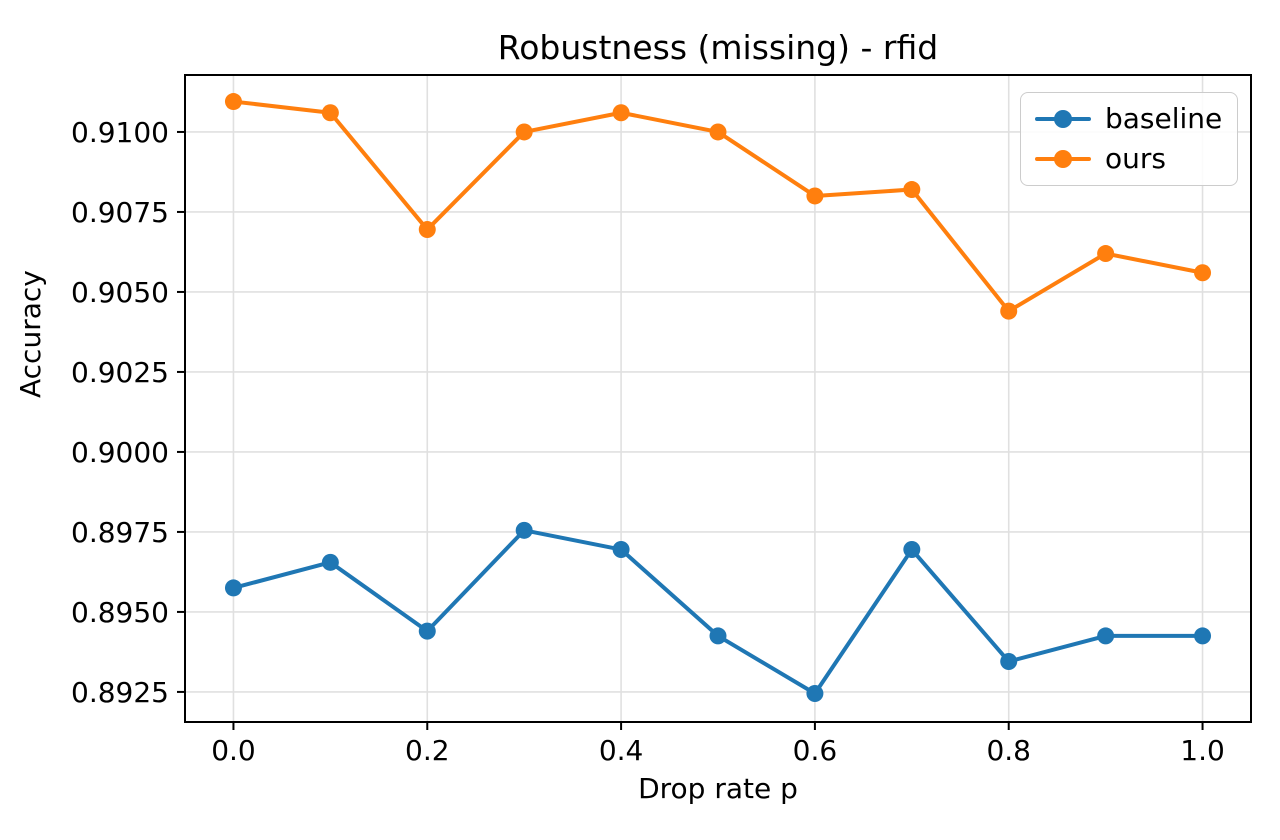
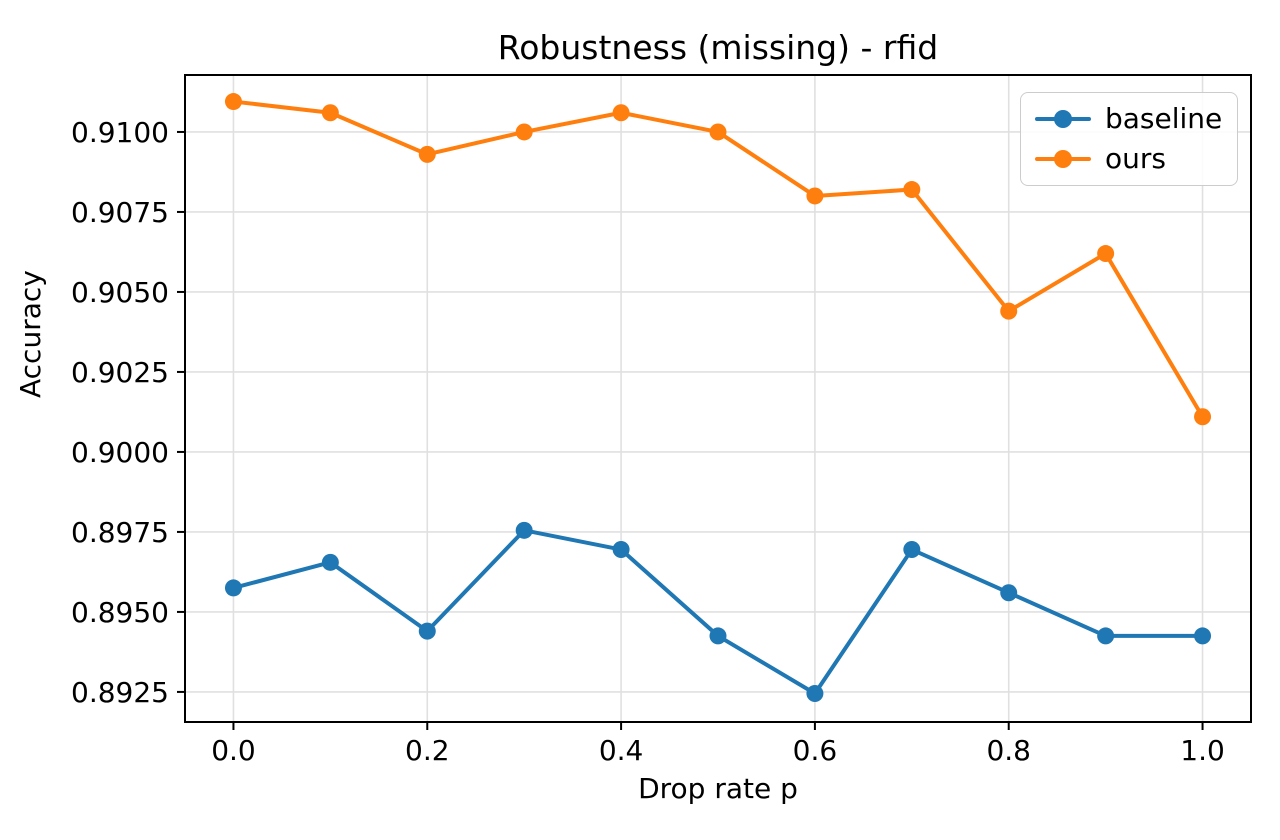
ours/0.2: 0.9070 -> 0.9093
baseline/0.8: 0.8934 -> 0.8956
ours/1.0: 0.9056 -> 0.9011
